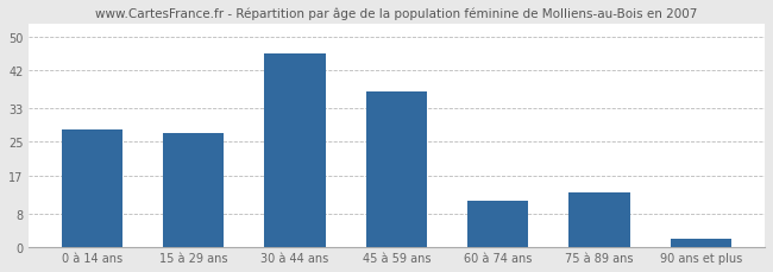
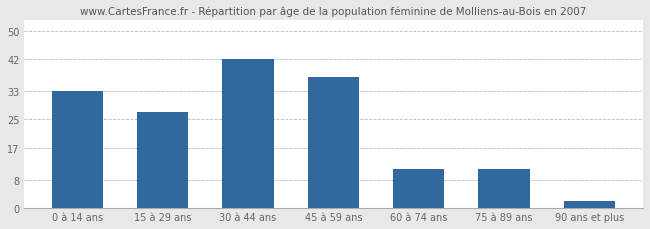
0 à 14 ans: 28 -> 33
30 à 44 ans: 46 -> 42
75 à 89 ans: 13 -> 11
